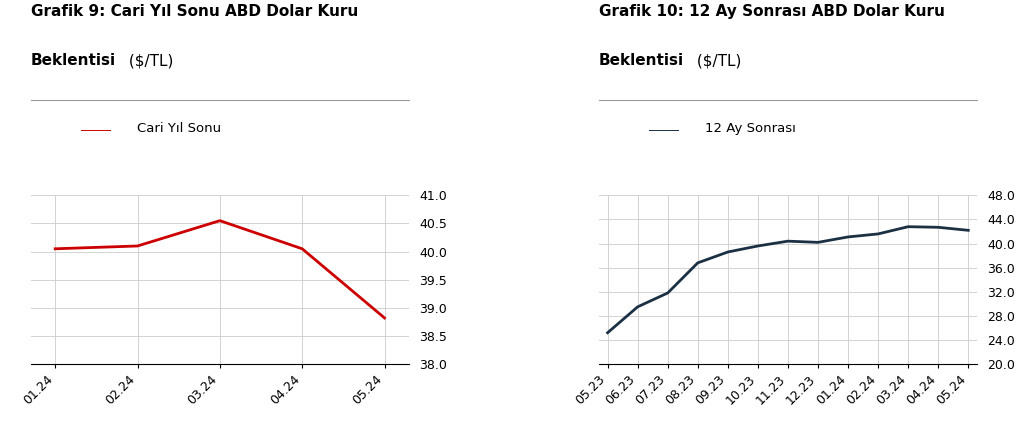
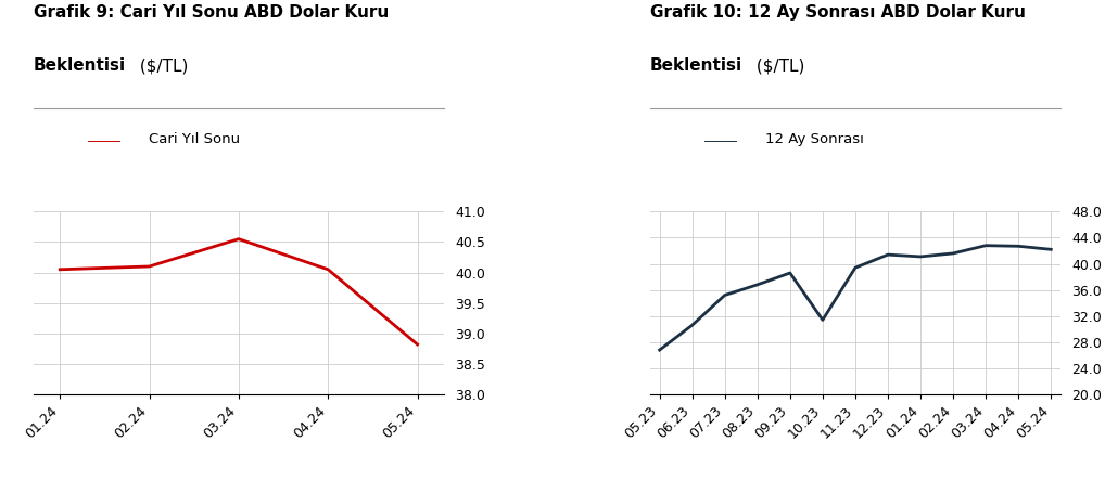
05.23: 25.2 -> 26.8
06.23: 29.5 -> 30.6
07.23: 31.8 -> 35.2
10.23: 39.6 -> 31.4
11.23: 40.4 -> 39.4
12.23: 40.2 -> 41.4
